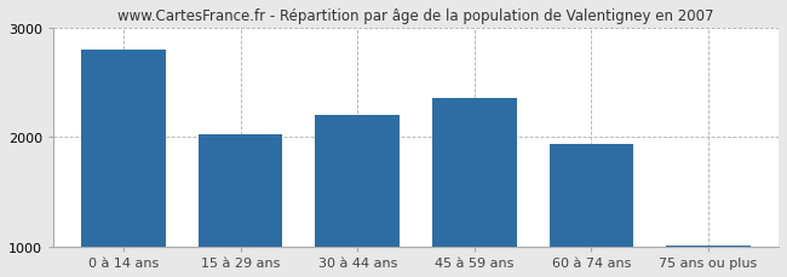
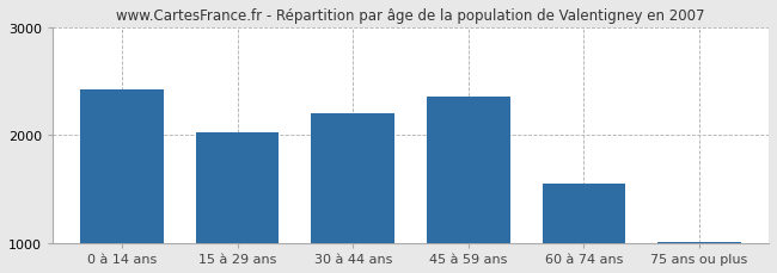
0 à 14 ans: 2800 -> 2420
60 à 74 ans: 1940 -> 1550
